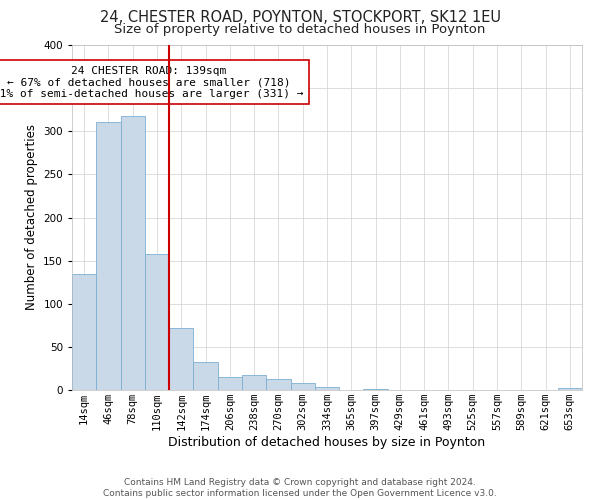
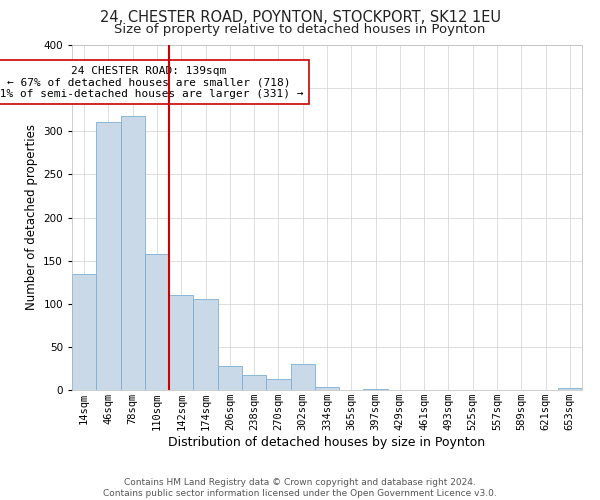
142sqm: 72 -> 110
174sqm: 33 -> 106
206sqm: 15 -> 28
302sqm: 8 -> 30
